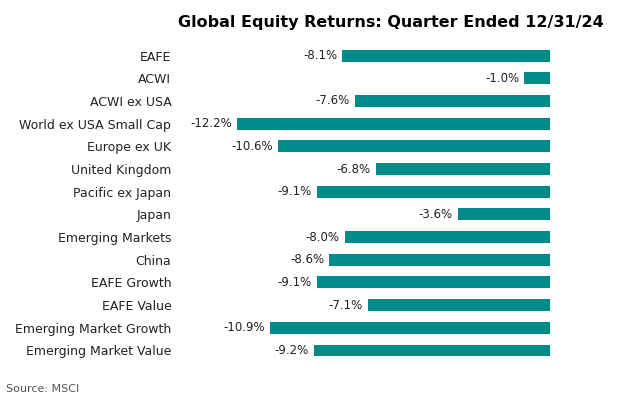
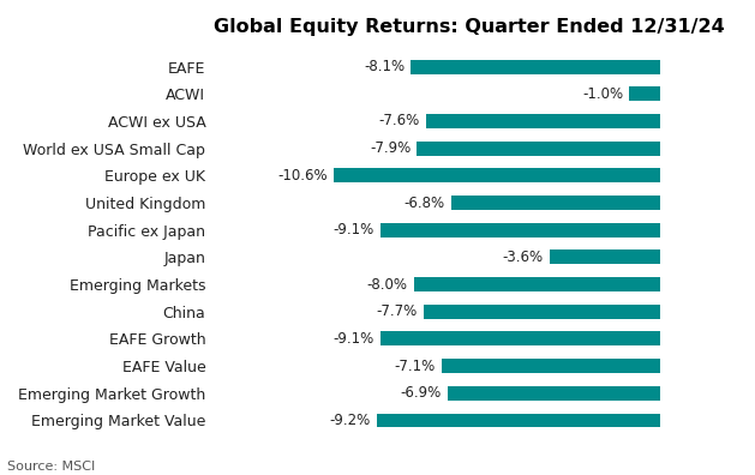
World ex USA Small Cap: -12.2% -> -7.9%
China: -8.6% -> -7.7%
Emerging Market Growth: -10.9% -> -6.9%
